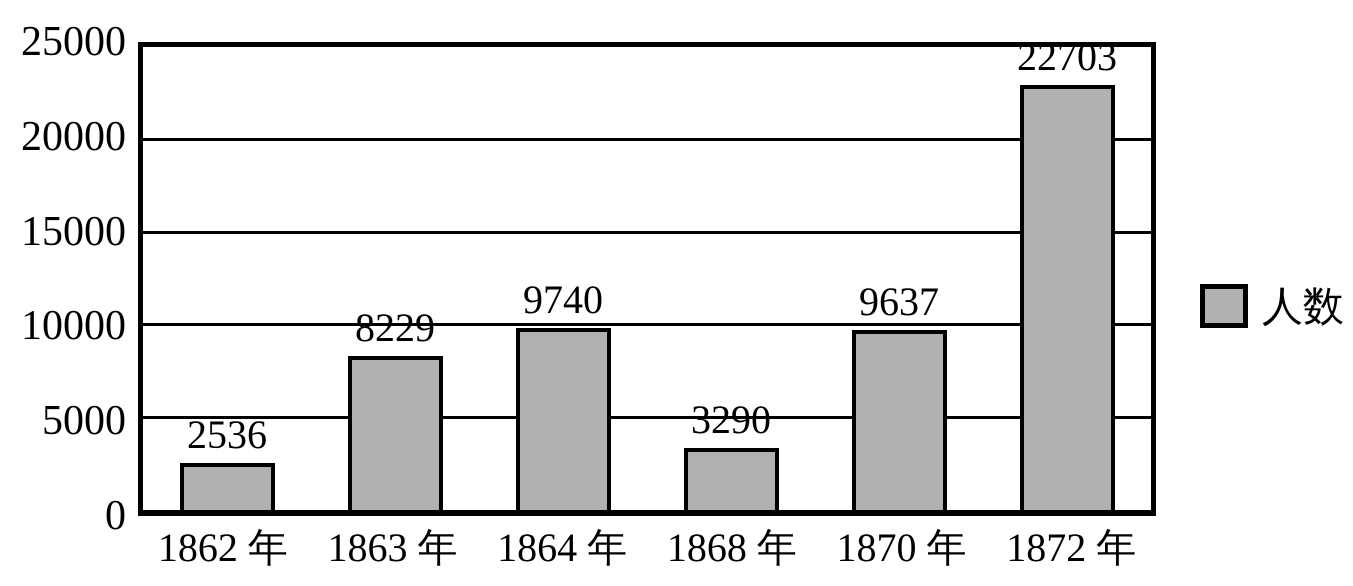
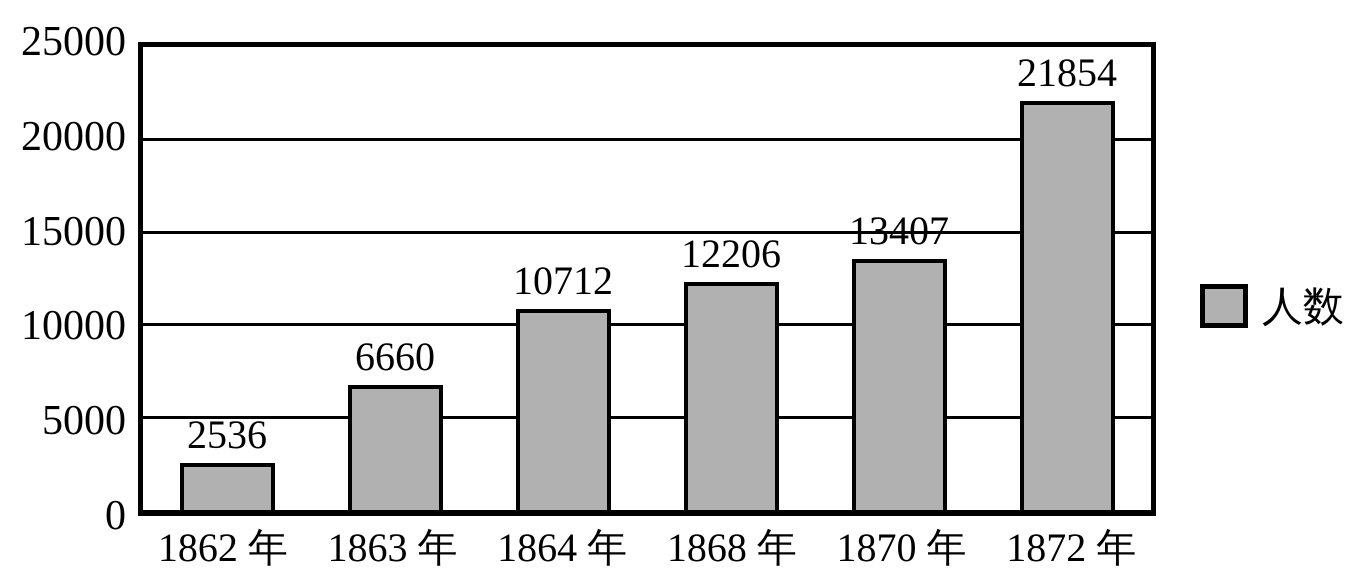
1863 年: 8229 -> 6660
1864 年: 9740 -> 10712
1868 年: 3290 -> 12206
1870 年: 9637 -> 13407
1872 年: 22703 -> 21854
